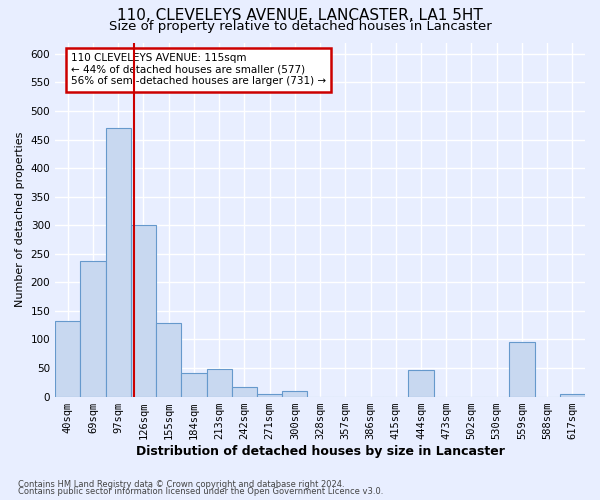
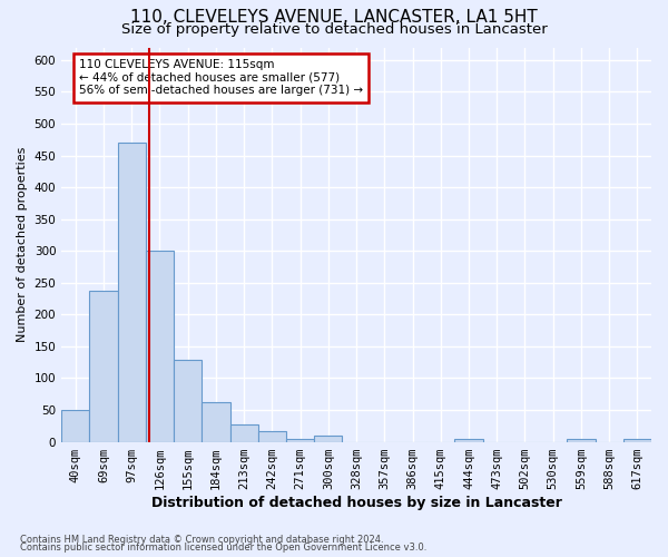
40sqm: 132 -> 50
184sqm: 42 -> 62
213sqm: 48 -> 28
444sqm: 46 -> 5
559sqm: 96 -> 5
